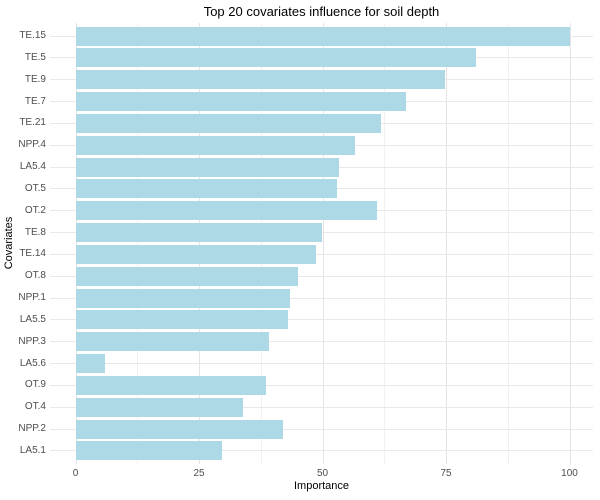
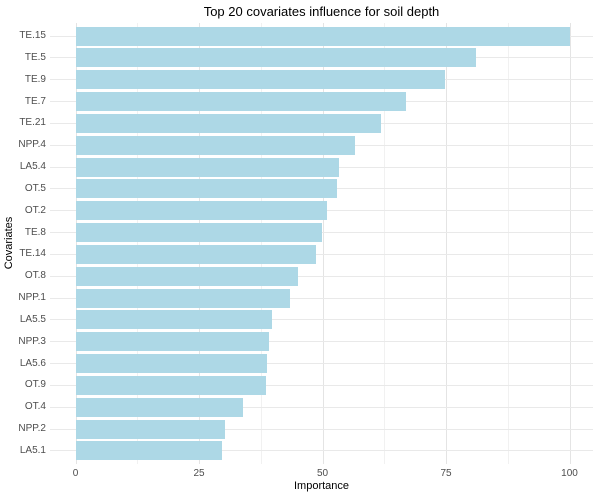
OT.2: 61 -> 51
LA5.5: 43 -> 40
LA5.6: 6 -> 39
NPP.2: 42 -> 30
